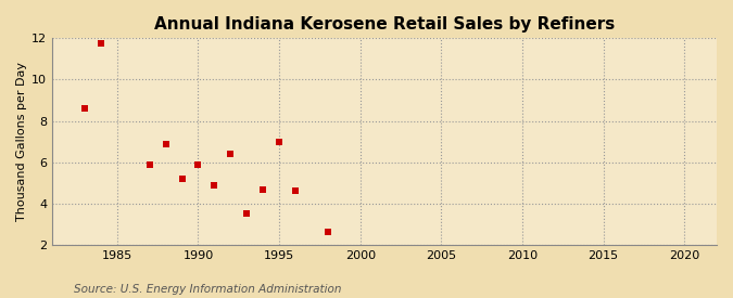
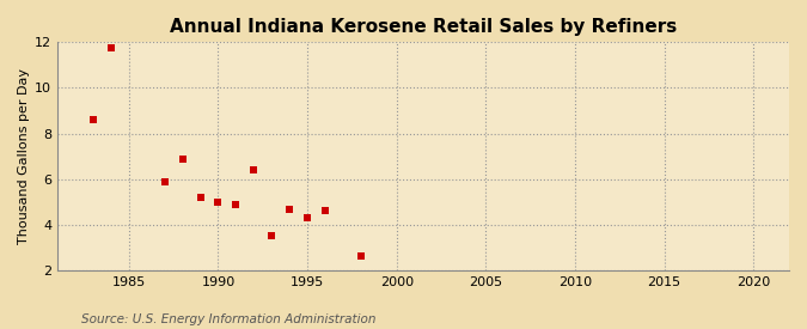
1990: 5.9 -> 5.0
1995: 7.0 -> 4.3
